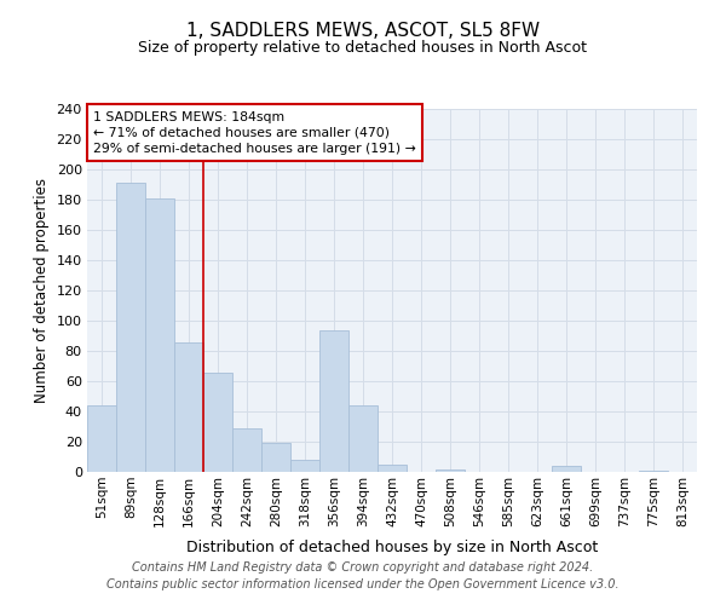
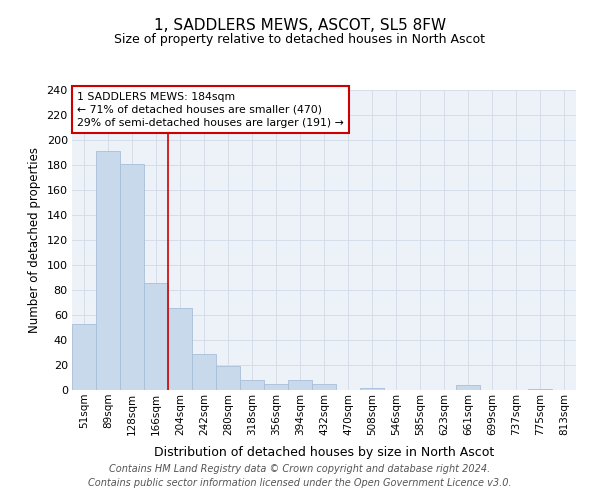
51sqm: 44 -> 53
356sqm: 94 -> 5
394sqm: 44 -> 8
